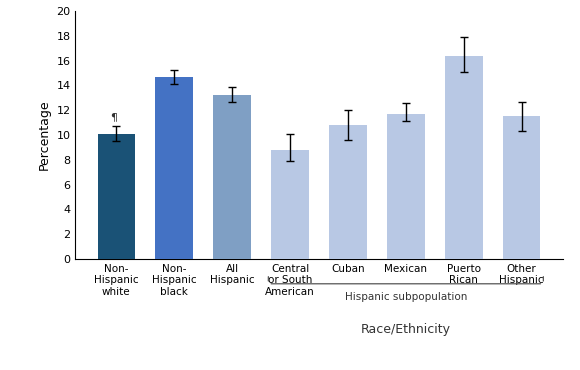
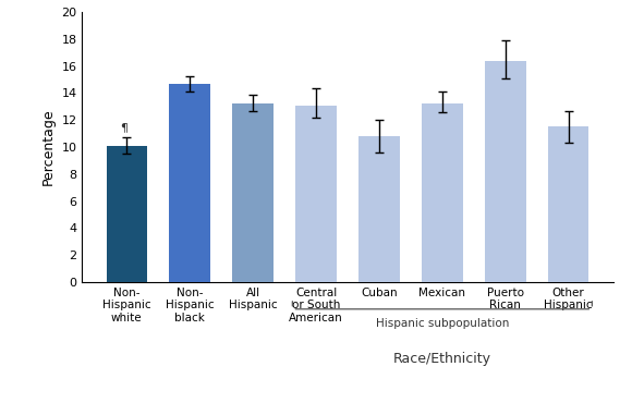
Central or South American: 8.8 -> 13.1
Mexican: 11.7 -> 13.2
